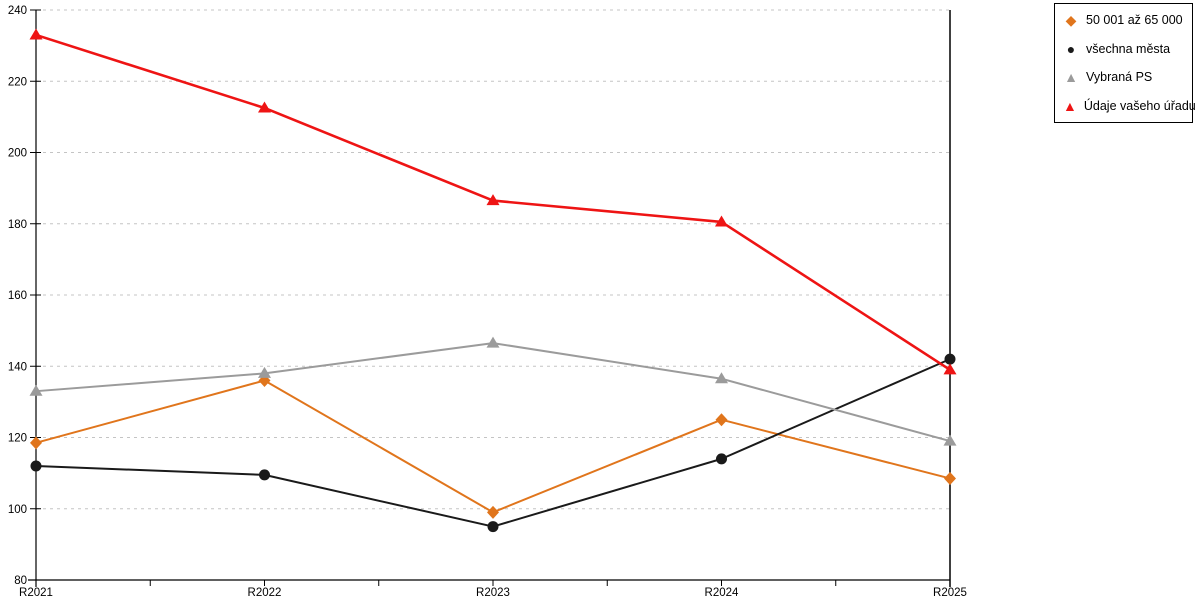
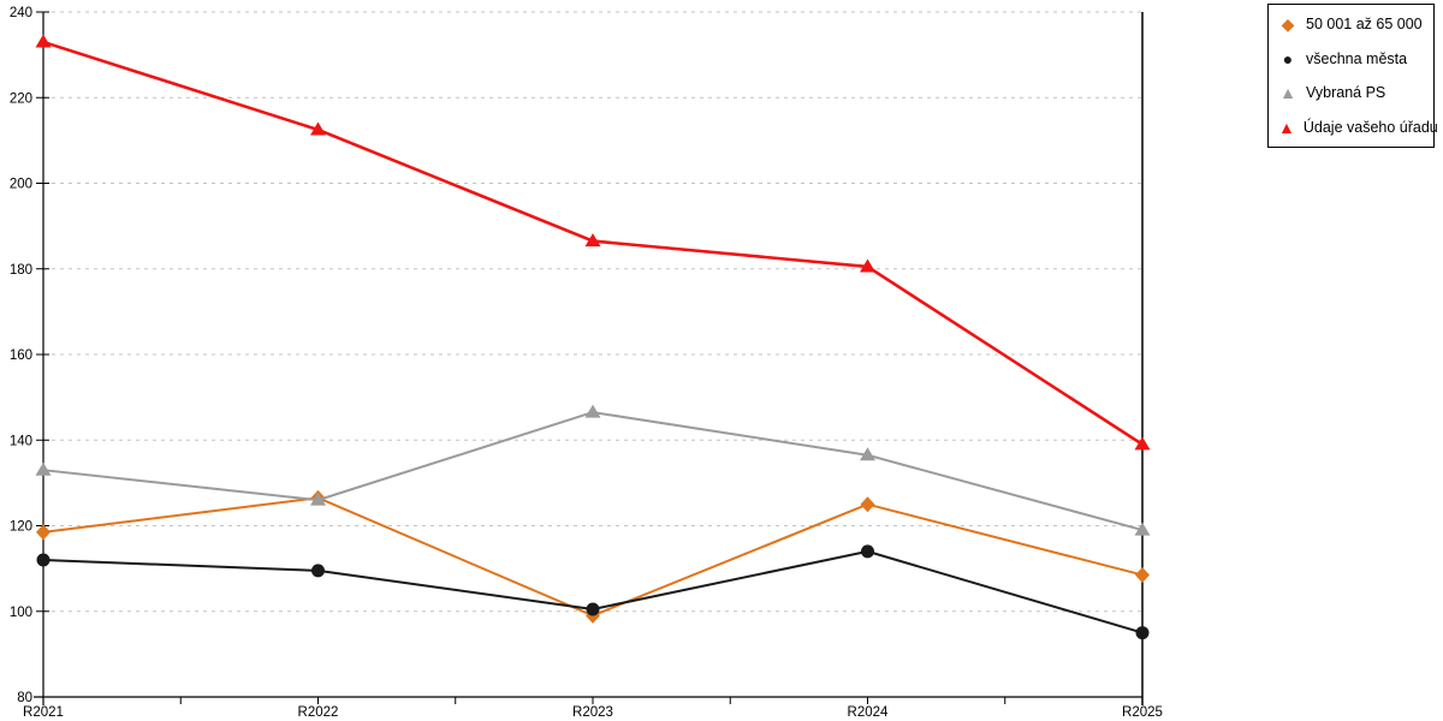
50 001 až 65 000/R2022: 136 -> 126
Vybraná PS/R2022: 138 -> 126
všechna města/R2023: 95 -> 100
všechna města/R2025: 142 -> 95
